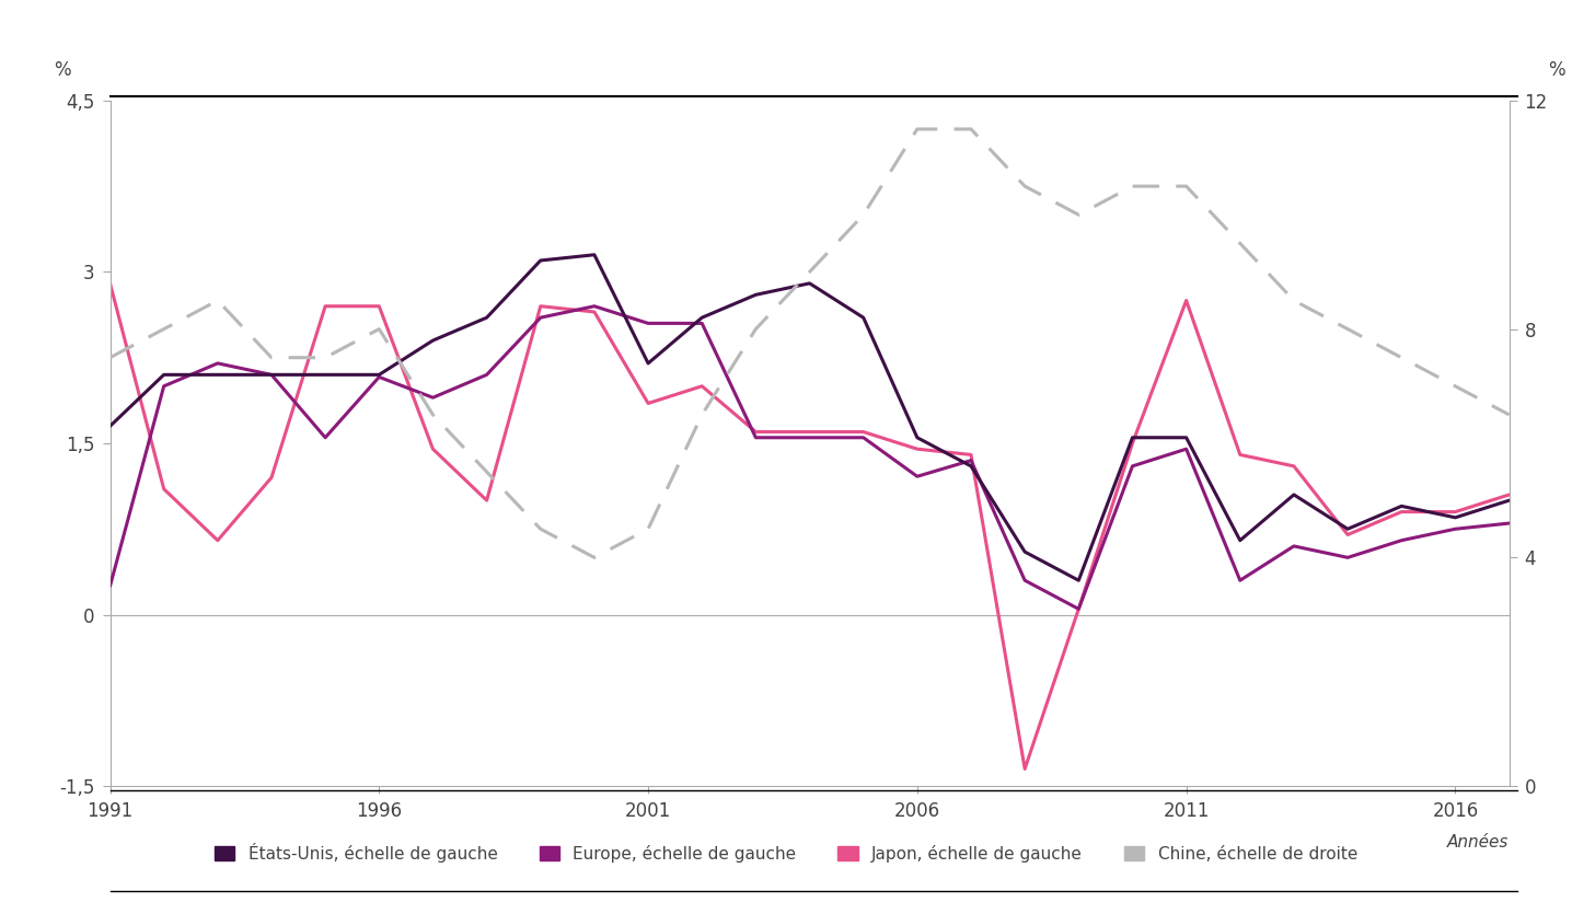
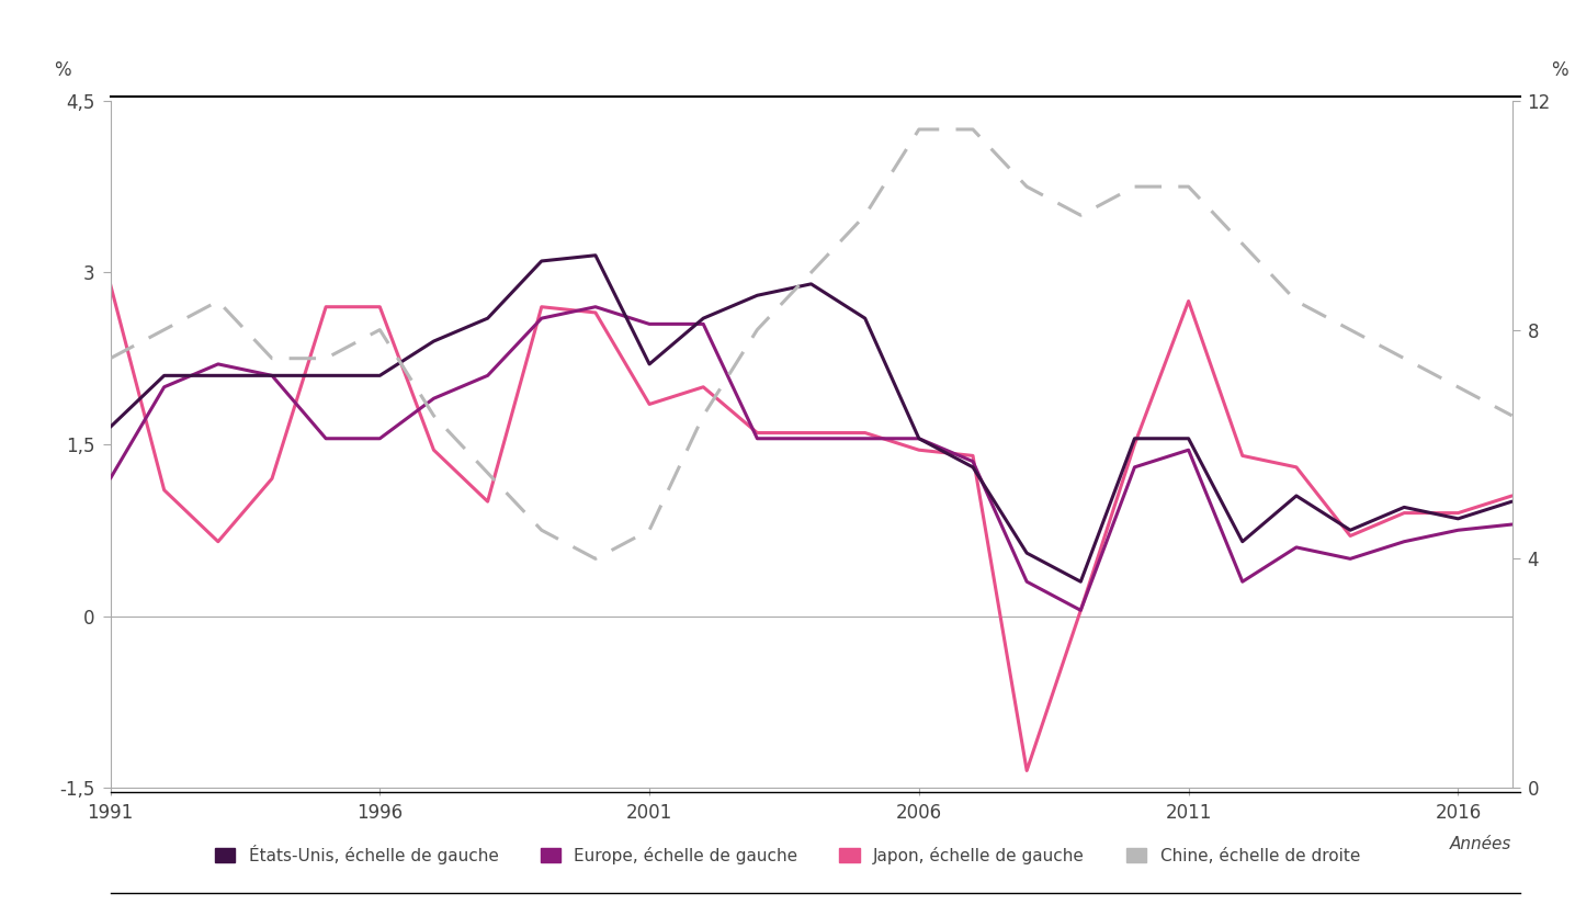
Europe, échelle de gauche/1991: 0,25 -> 1,20
Europe, échelle de gauche/1996: 2,08 -> 1,55
Europe, échelle de gauche/2006: 1,21 -> 1,55
